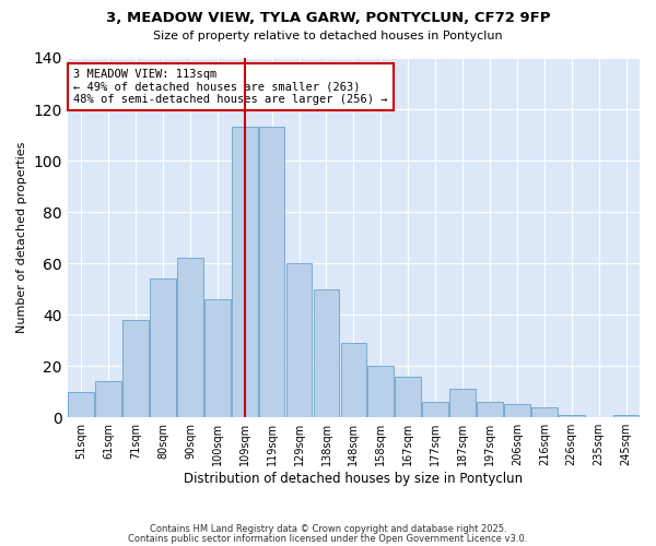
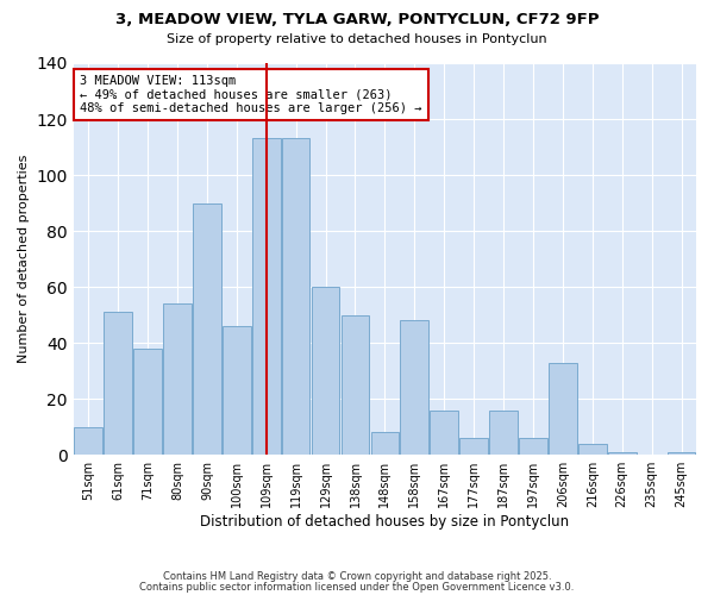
61sqm: 14 -> 51
90sqm: 62 -> 90
148sqm: 29 -> 8
158sqm: 20 -> 48
187sqm: 11 -> 16
206sqm: 5 -> 33
